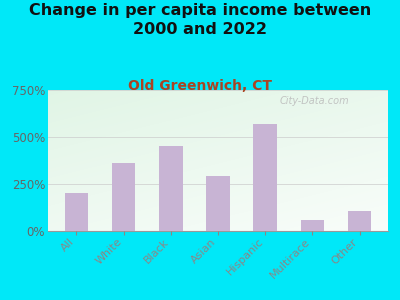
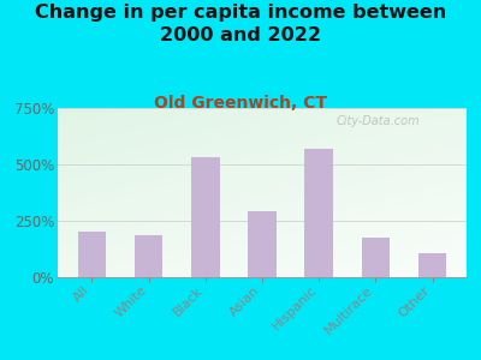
White: 360% -> 180%
Black: 450% -> 530%
Multirace: 60% -> 180%
